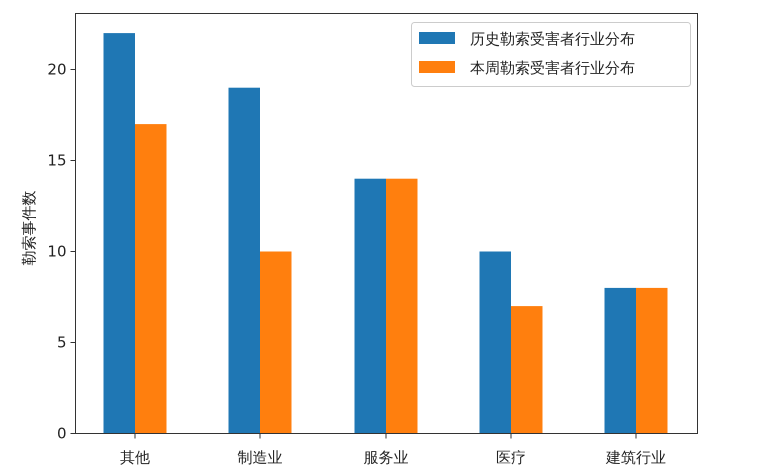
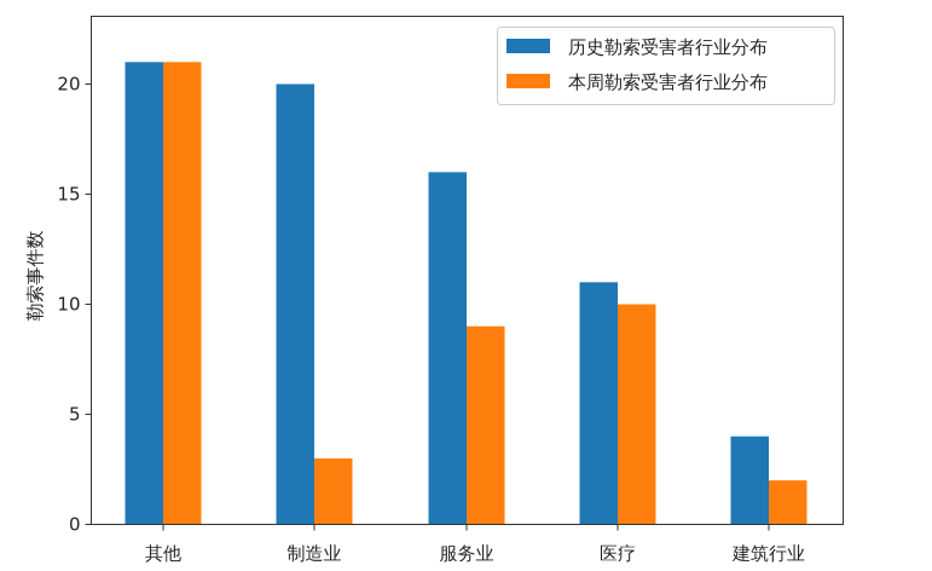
历史勒索受害者行业分布/其他: 22 -> 21
本周勒索受害者行业分布/其他: 17 -> 21
历史勒索受害者行业分布/制造业: 19 -> 20
本周勒索受害者行业分布/制造业: 10 -> 3
历史勒索受害者行业分布/服务业: 14 -> 16
本周勒索受害者行业分布/服务业: 14 -> 9
历史勒索受害者行业分布/医疗: 10 -> 11
本周勒索受害者行业分布/医疗: 7 -> 10
历史勒索受害者行业分布/建筑行业: 8 -> 4
本周勒索受害者行业分布/建筑行业: 8 -> 2
